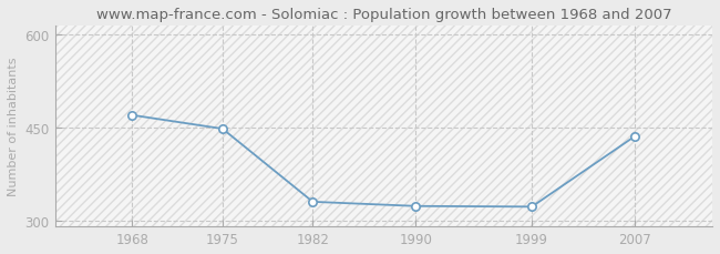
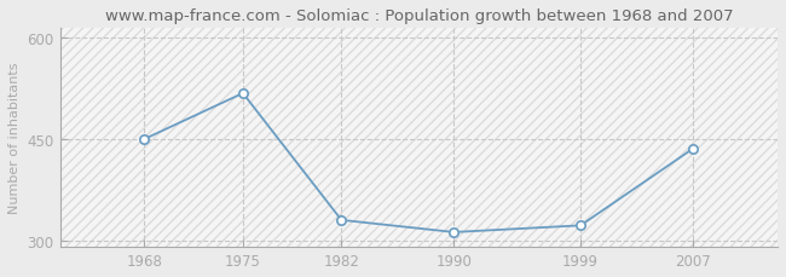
1968: 470 -> 450
1975: 448 -> 518
1990: 323 -> 312
